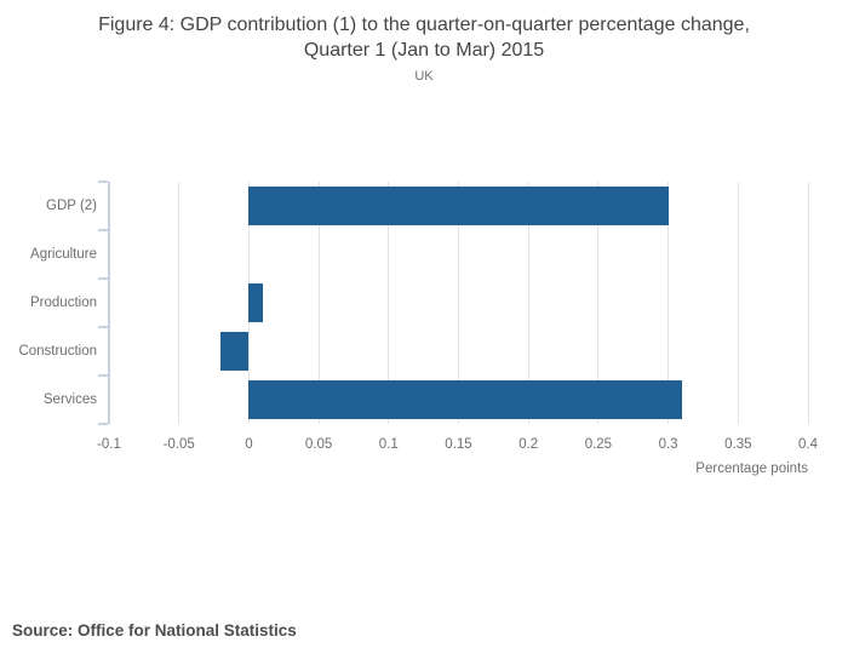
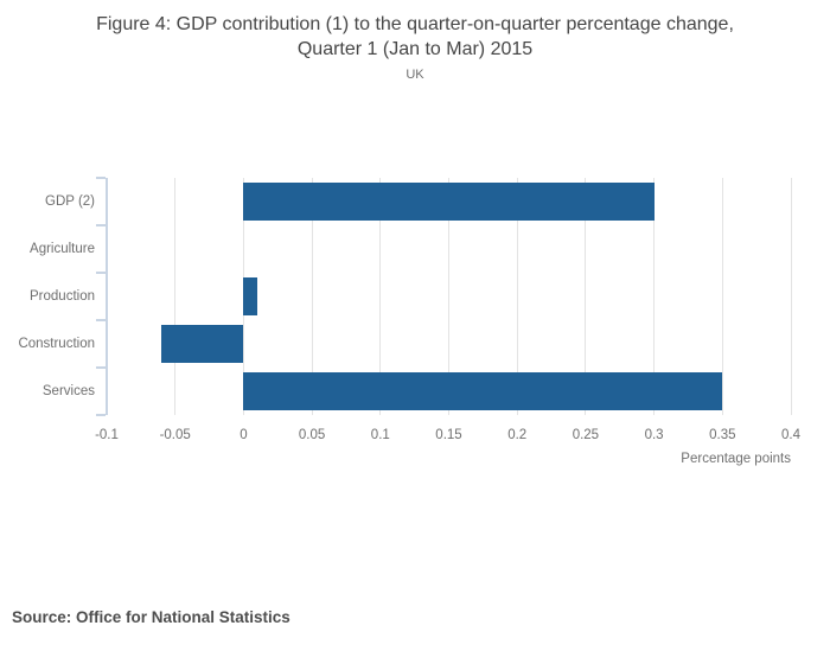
Construction: -0.02 -> -0.06
Services: 0.31 -> 0.35
